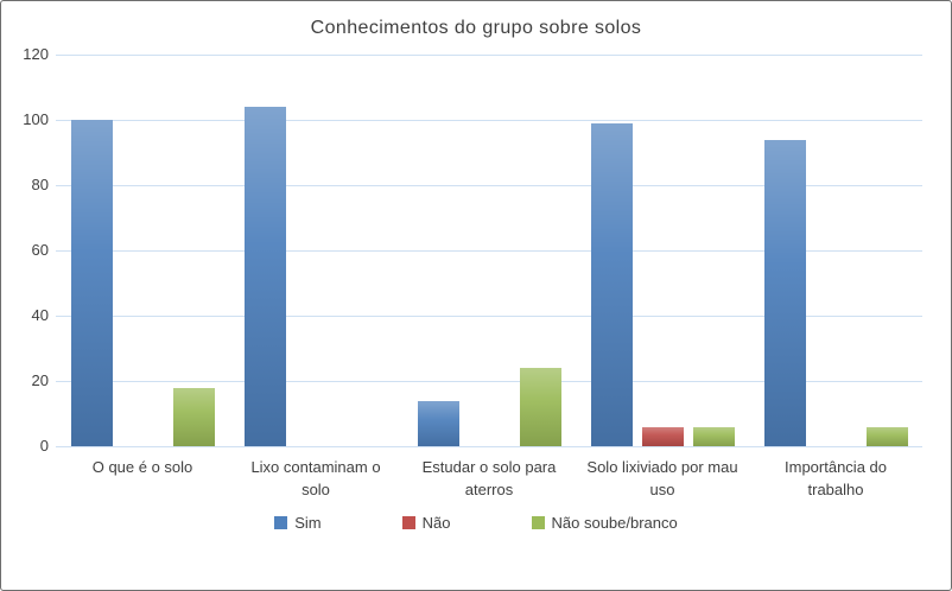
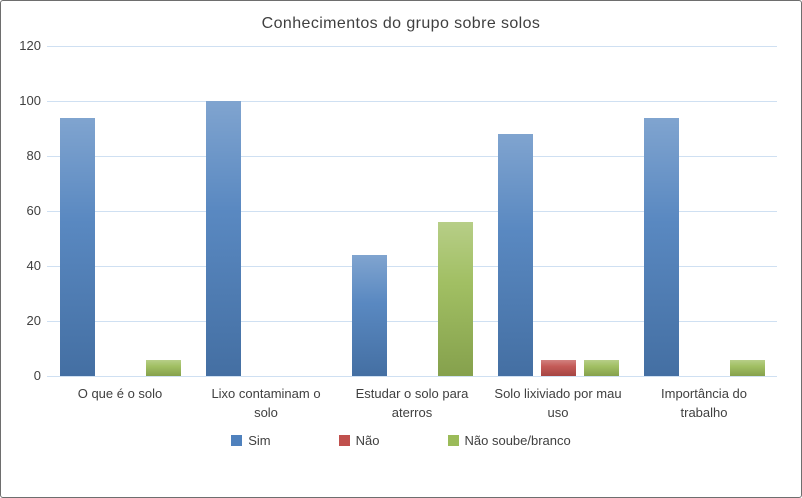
Sim/O que é o solo: 100 -> 94
Não soube/branco/O que é o solo: 18 -> 6
Sim/Lixo contaminam o solo: 104 -> 100
Sim/Estudar o solo para aterros: 14 -> 44
Não soube/branco/Estudar o solo para aterros: 24 -> 56
Sim/Solo lixiviado por mau uso: 99 -> 88
